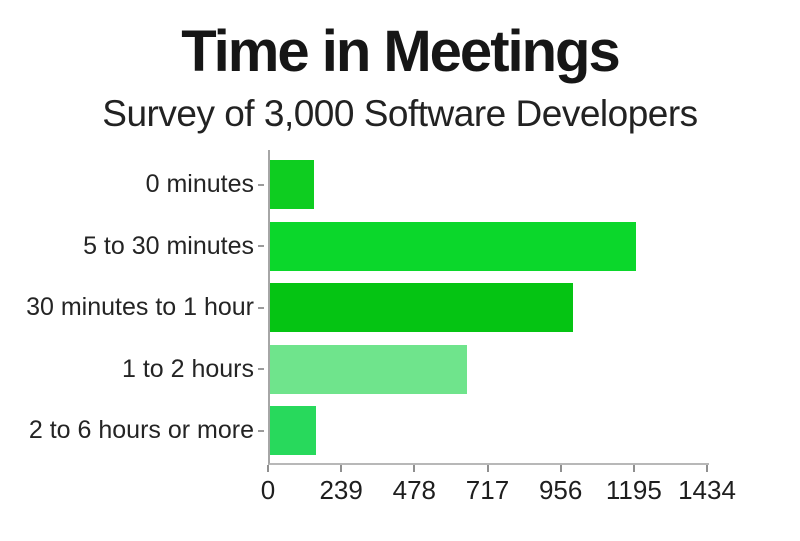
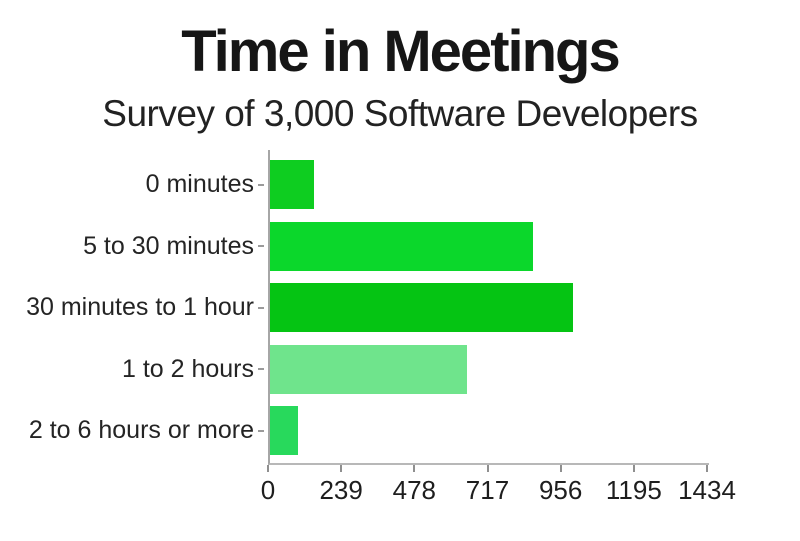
5 to 30 minutes: 1200 -> 860
2 to 6 hours or more: 150 -> 90
